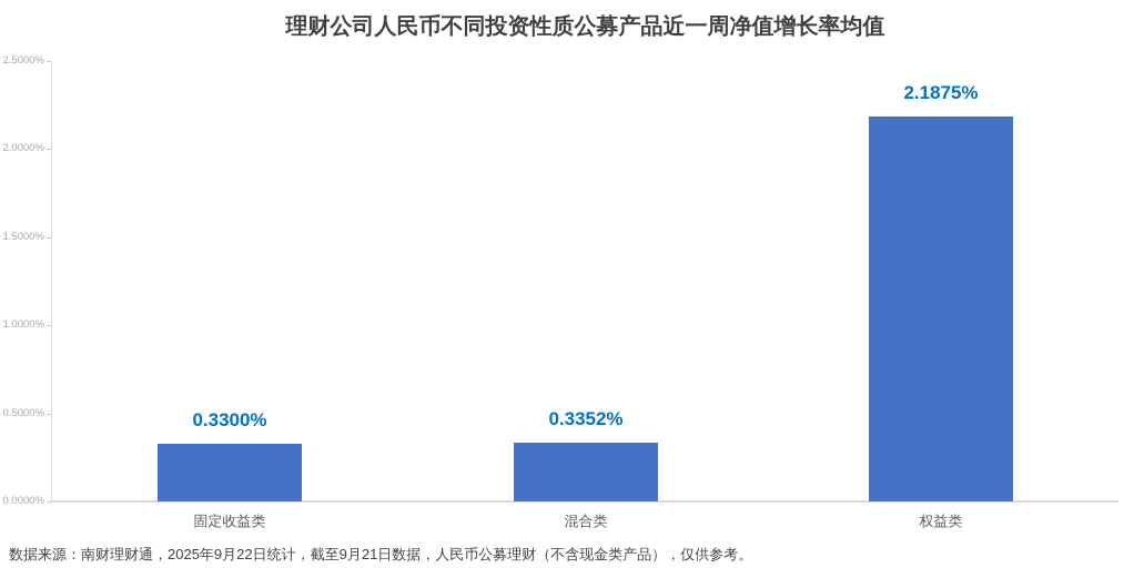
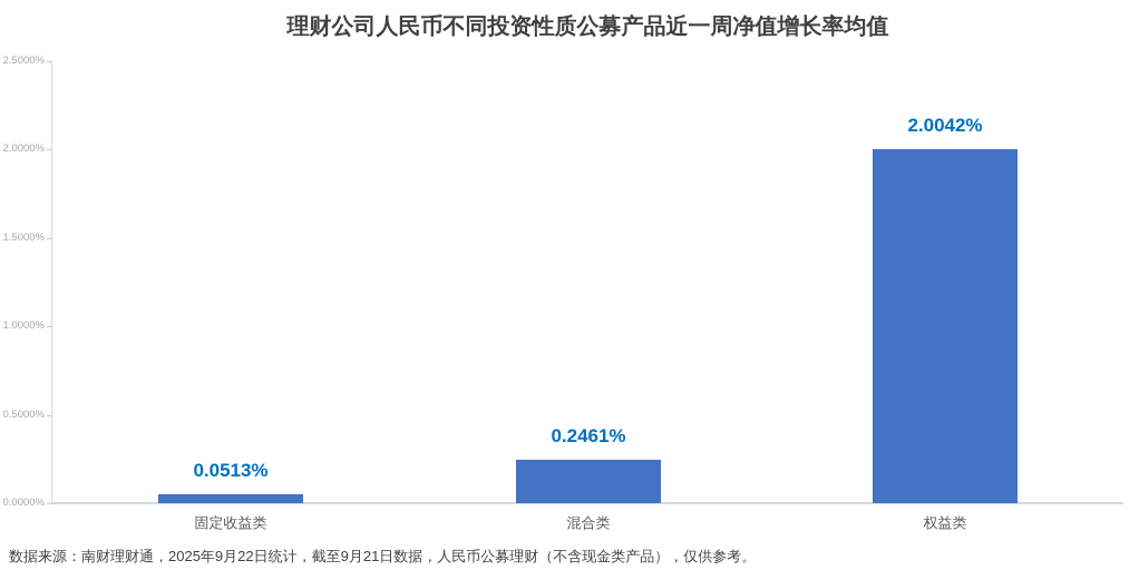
固定收益类: 0.3300% -> 0.0513%
混合类: 0.3352% -> 0.2461%
权益类: 2.1875% -> 2.0042%
